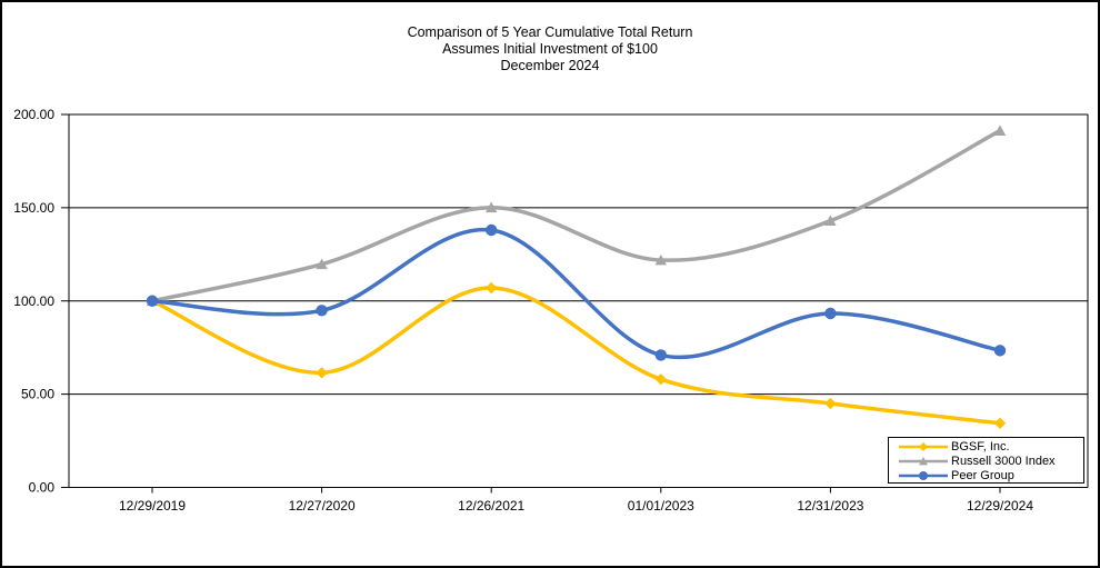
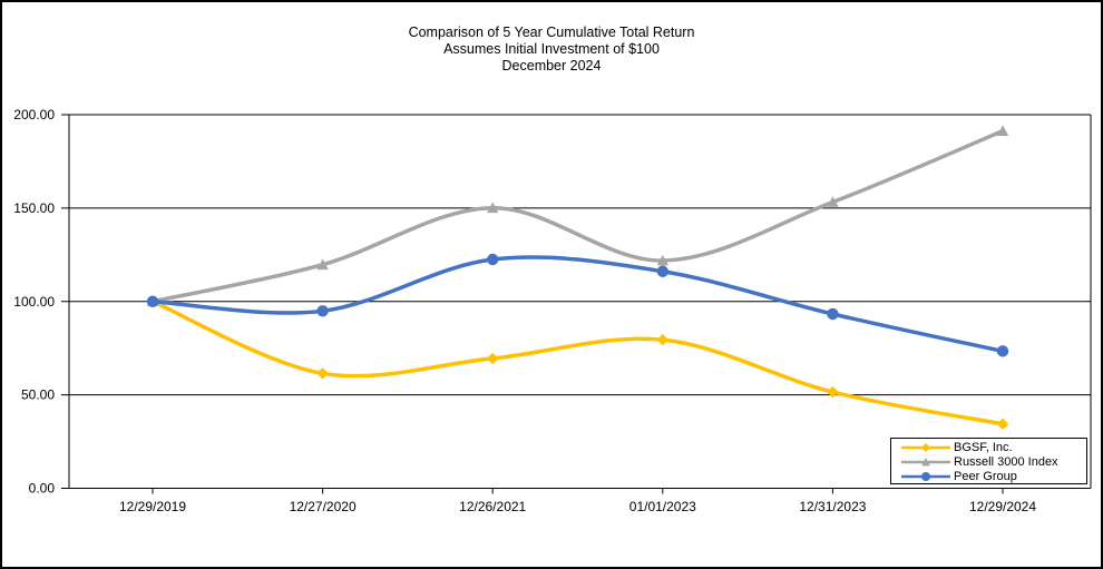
BGSF, Inc./12/26/2021: 107 -> 70
Peer Group/12/26/2021: 138 -> 122
BGSF, Inc./01/01/2023: 58 -> 80
Peer Group/01/01/2023: 71 -> 116
BGSF, Inc./12/31/2023: 45 -> 52
Russell 3000 Index/12/31/2023: 143 -> 153
